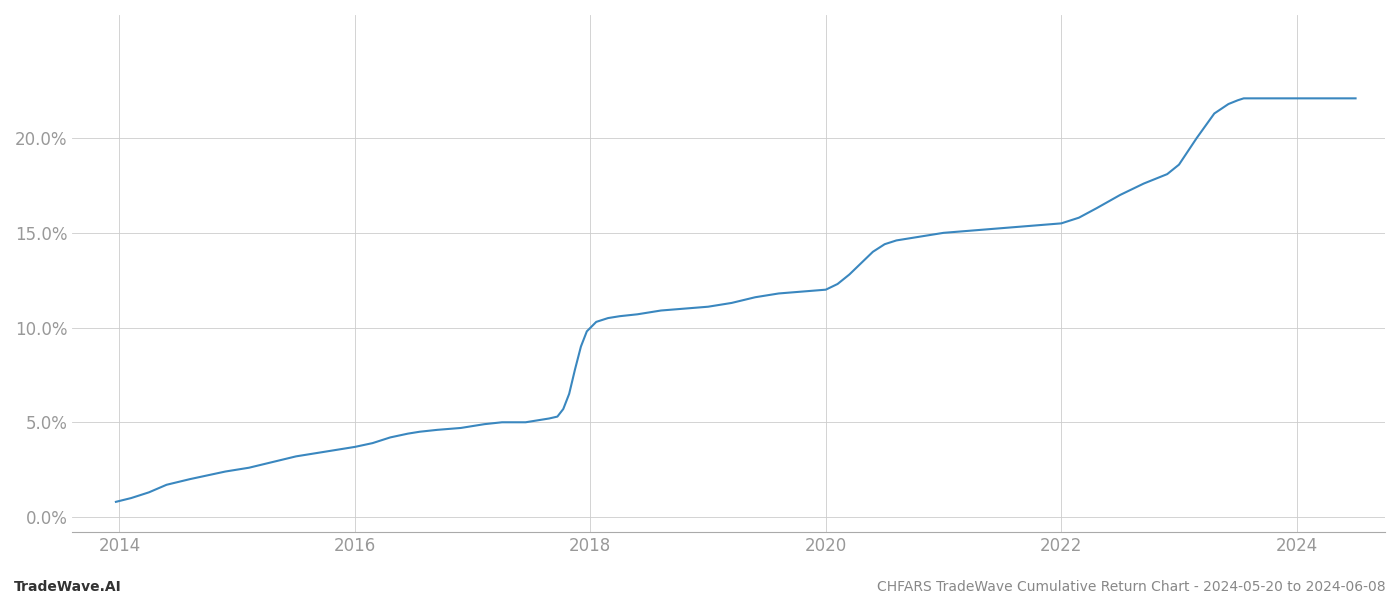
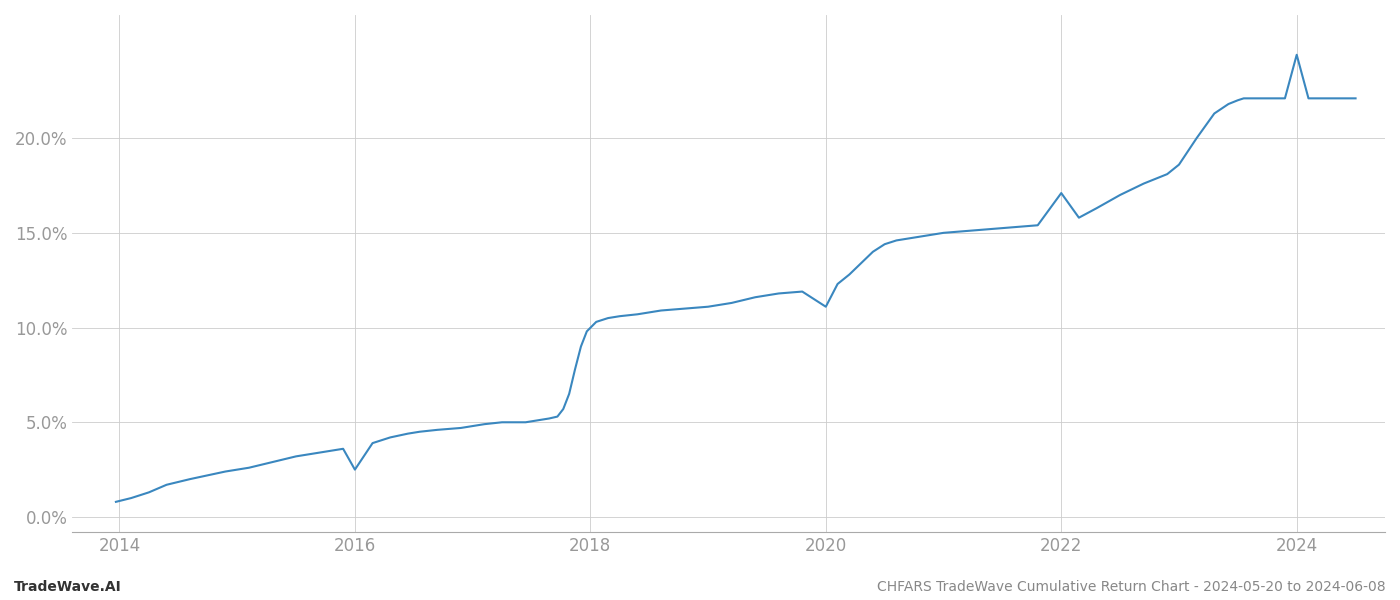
2016: 3.7% -> 2.5%
2020: 12.0% -> 11.1%
2022: 15.5% -> 17.1%
2024: 22.1% -> 24.4%
